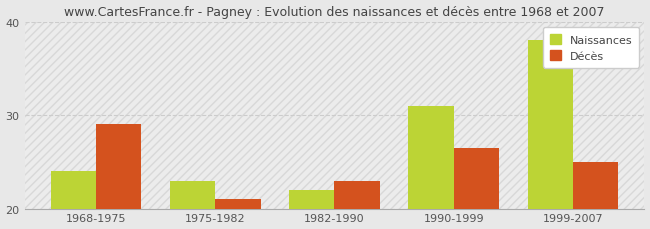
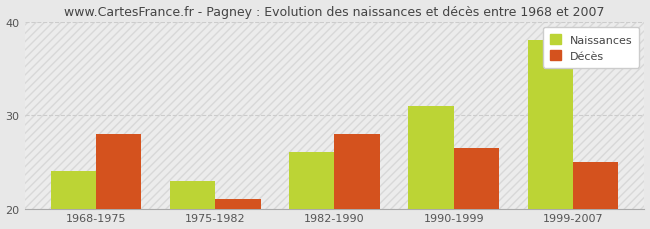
Décès/1968-1975: 29.0 -> 28.0
Naissances/1982-1990: 22 -> 26
Décès/1982-1990: 23.0 -> 28.0
